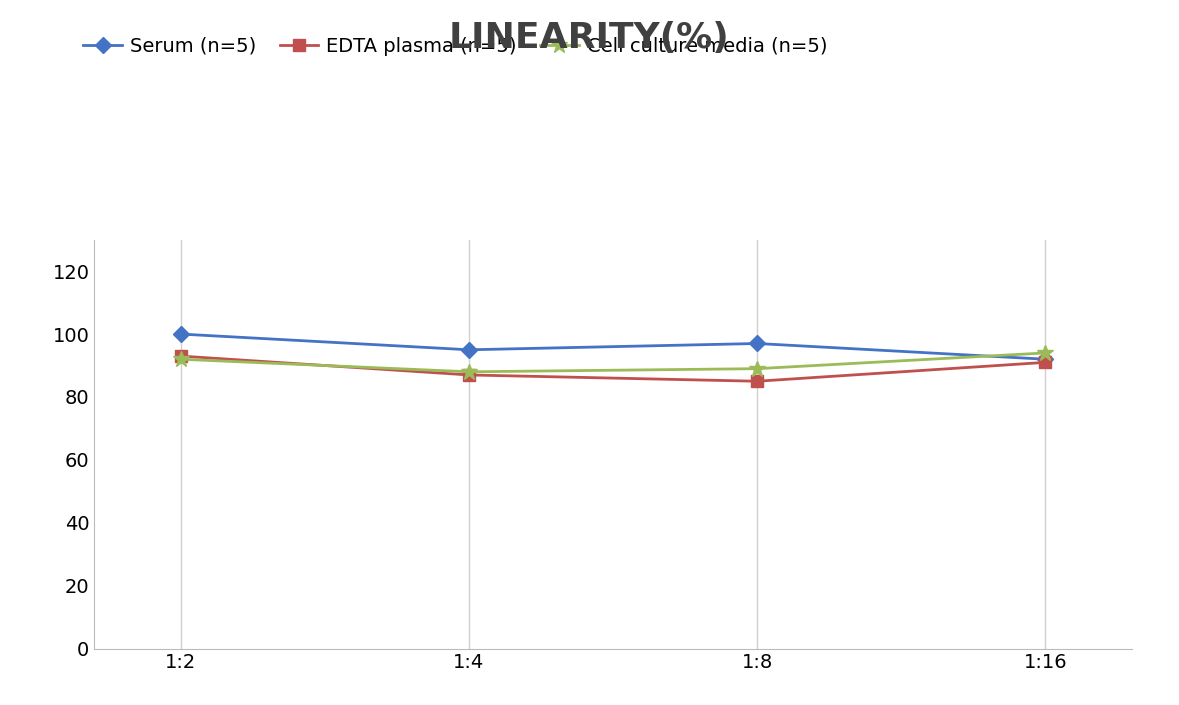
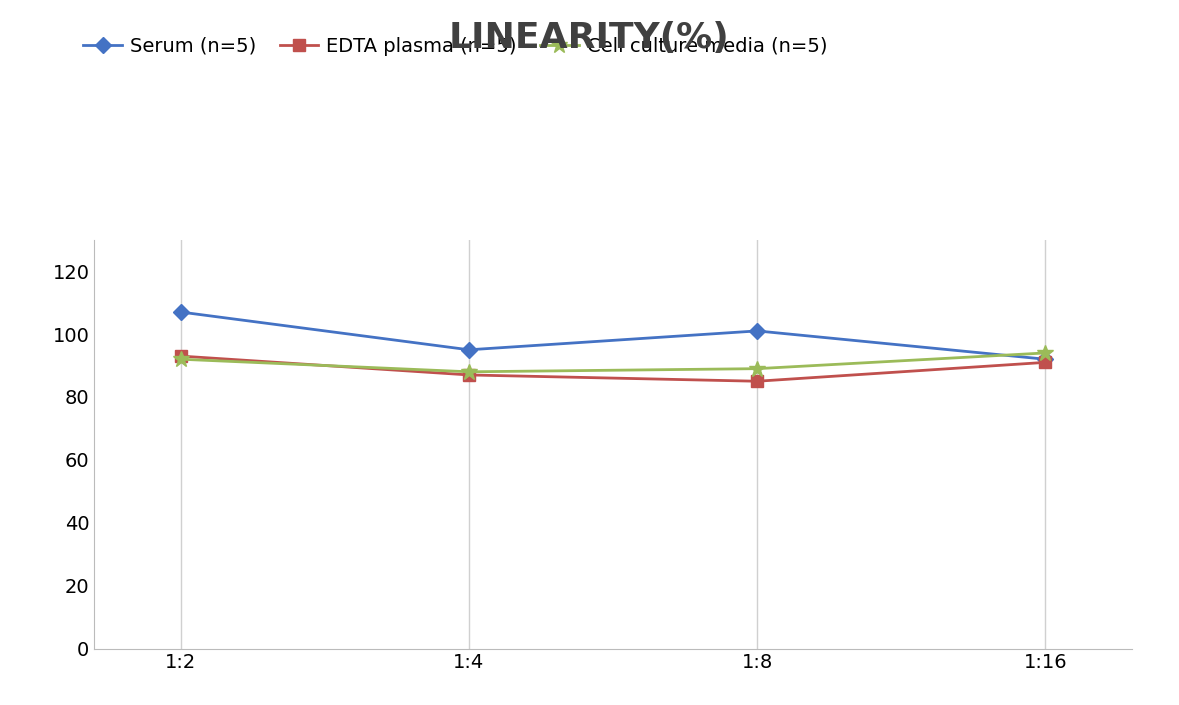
Serum (n=5)/1:2: 100 -> 107
Serum (n=5)/1:8: 97 -> 101
